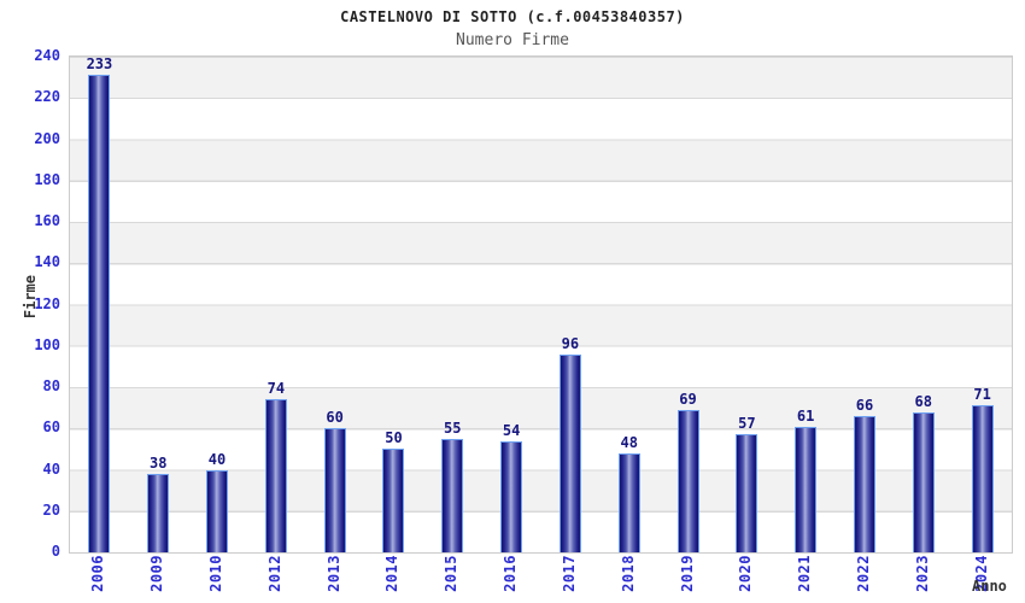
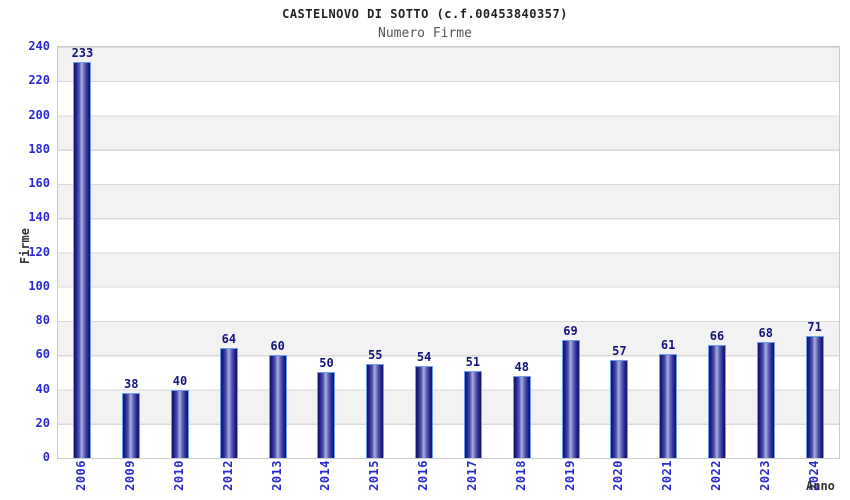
2012: 74 -> 64
2017: 96 -> 51
